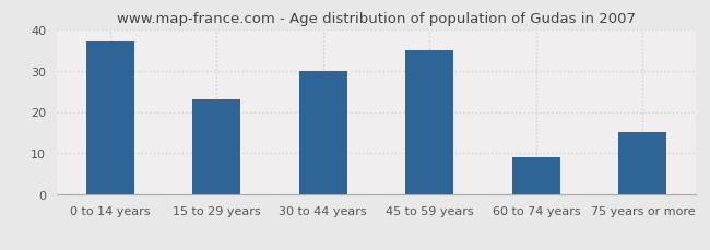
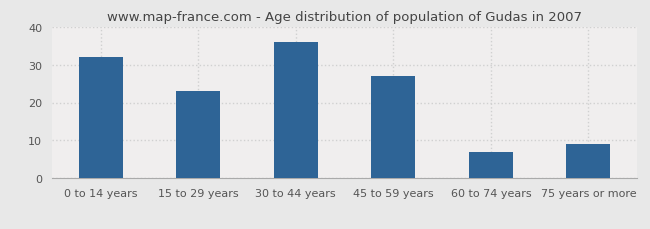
0 to 14 years: 37 -> 32
30 to 44 years: 30 -> 36
45 to 59 years: 35 -> 27
60 to 74 years: 9 -> 7
75 years or more: 15 -> 9
